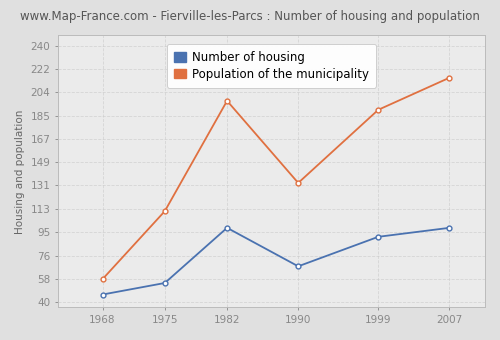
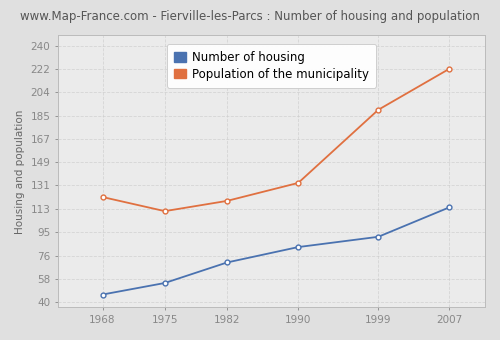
Population of the municipality/1968: 58 -> 122
Number of housing/1982: 98 -> 71
Population of the municipality/1982: 197 -> 119
Number of housing/1990: 68 -> 83
Number of housing/2007: 98 -> 114
Population of the municipality/2007: 215 -> 222
